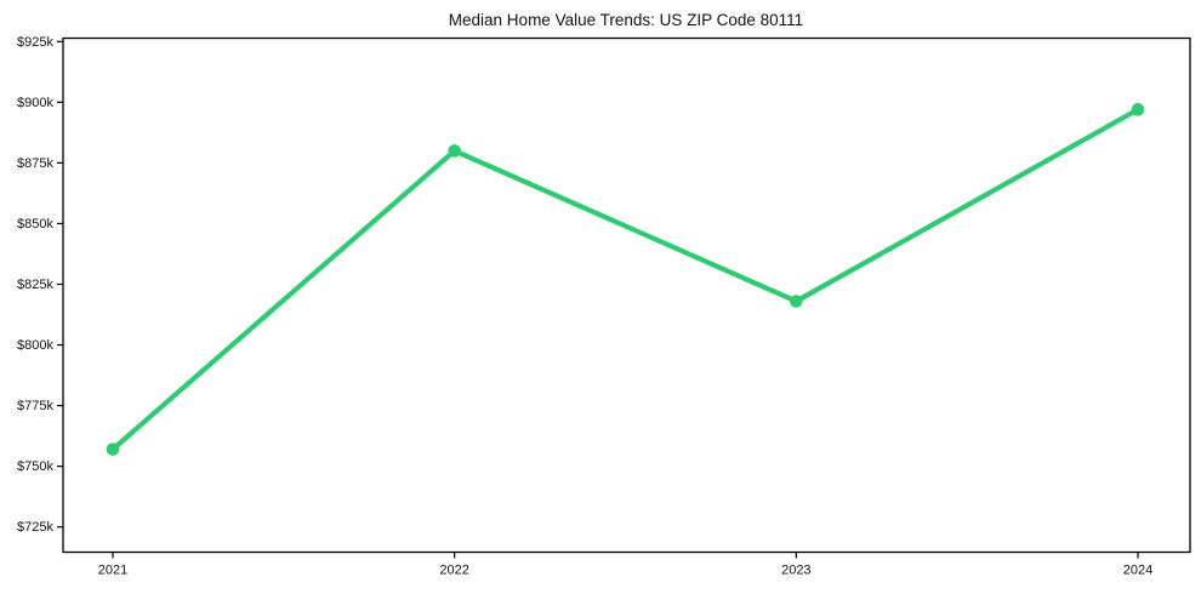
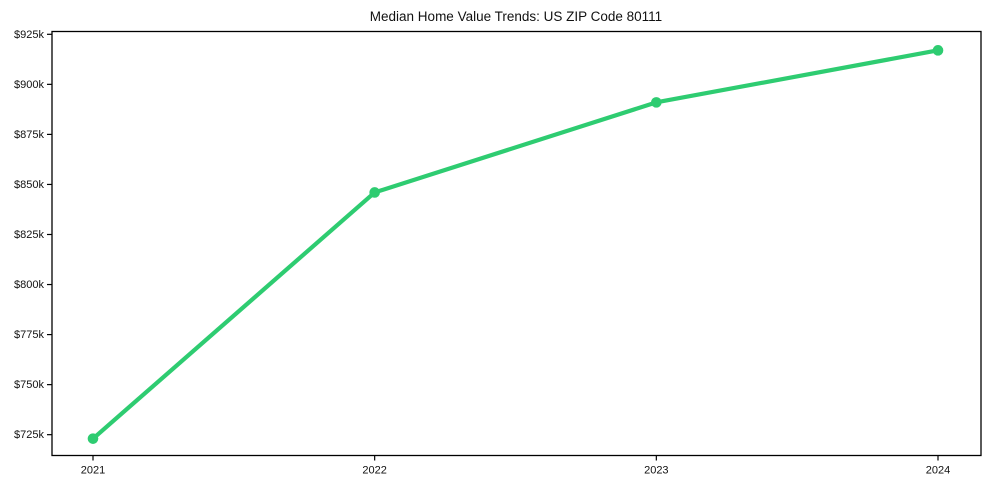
2021: $757k -> $723k
2022: $880k -> $846k
2023: $818k -> $891k
2024: $897k -> $917k
